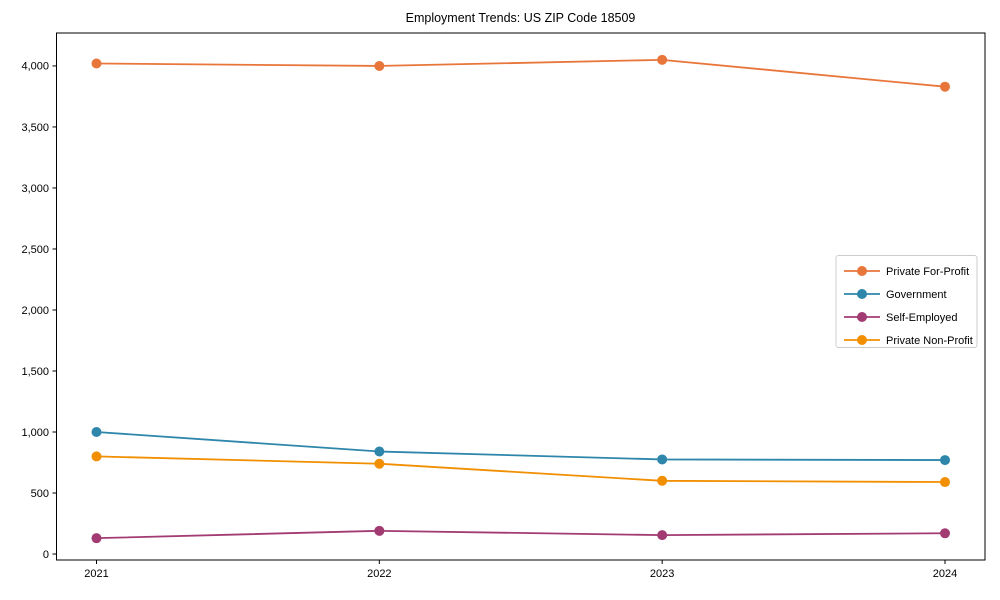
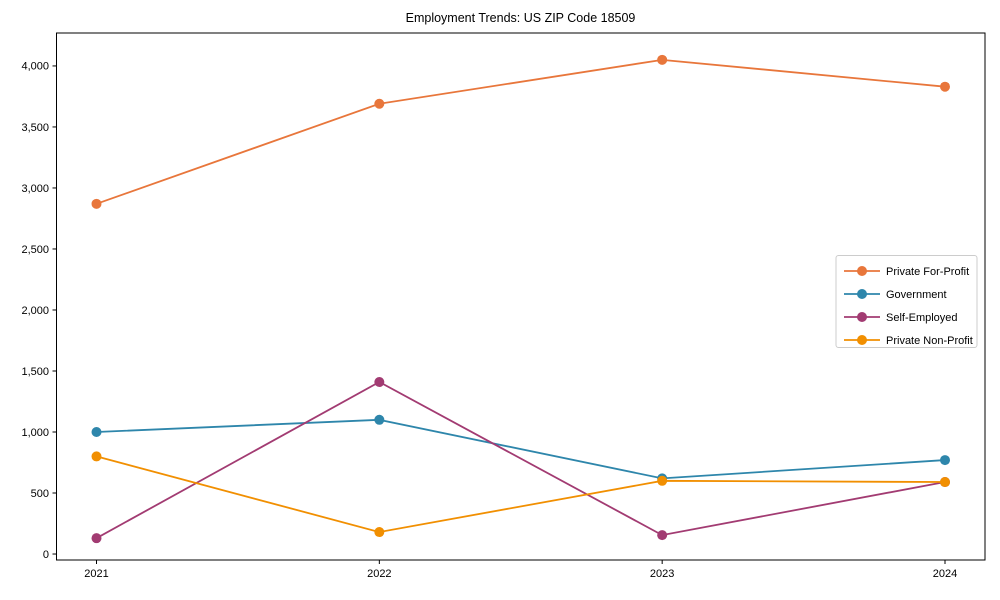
Private For-Profit/2021: 4020 -> 2870
Private For-Profit/2022: 4000 -> 3690
Government/2022: 840 -> 1100
Self-Employed/2022: 190 -> 1410
Private Non-Profit/2022: 740 -> 180
Government/2023: 780 -> 620
Self-Employed/2024: 170 -> 590
